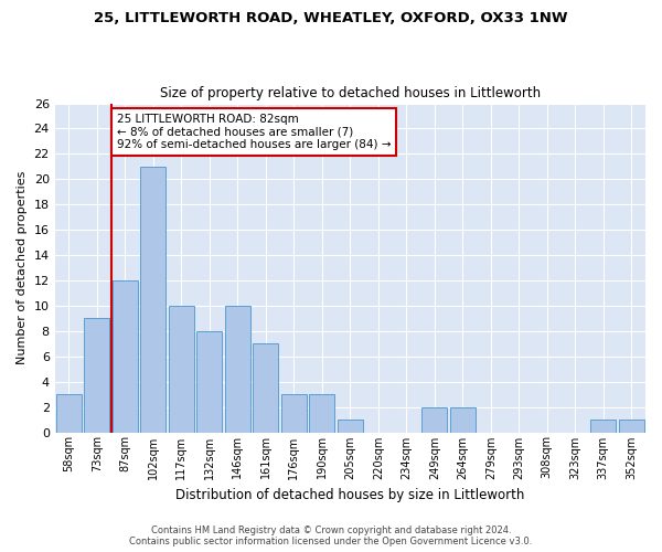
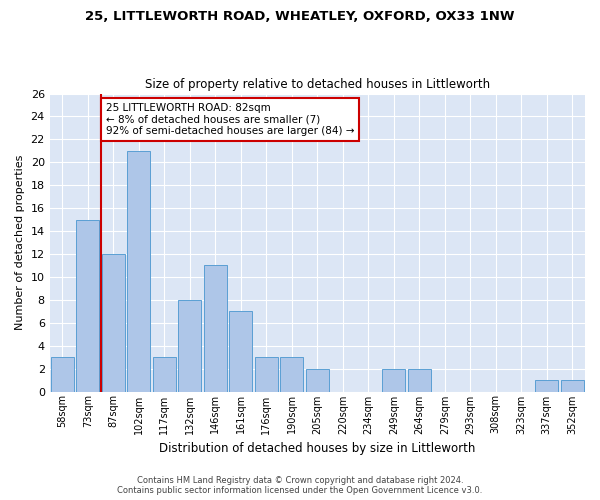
73sqm: 9 -> 15
117sqm: 10 -> 3
146sqm: 10 -> 11
205sqm: 1 -> 2
